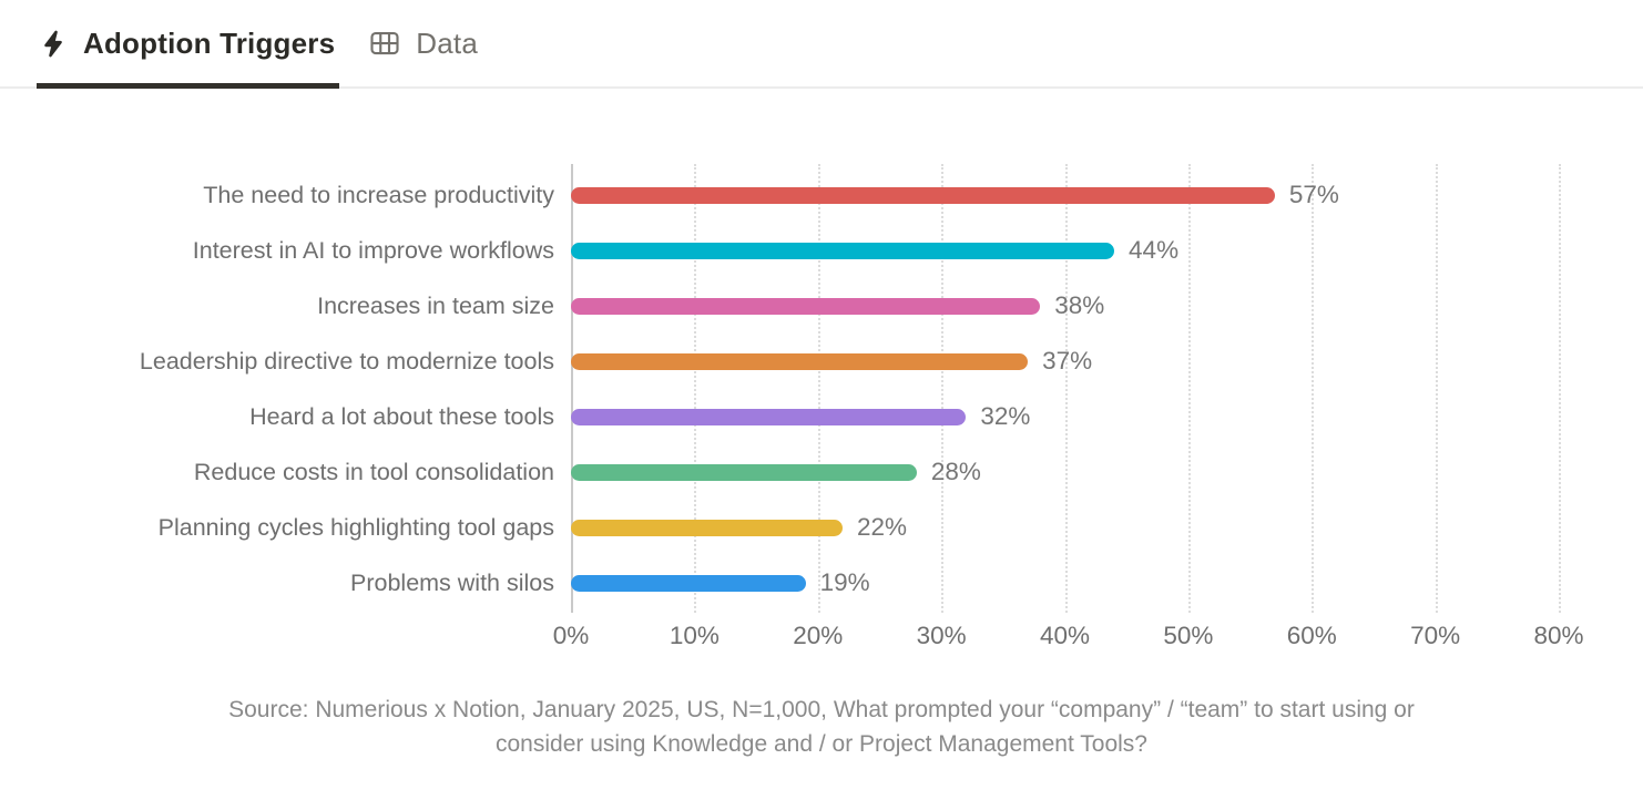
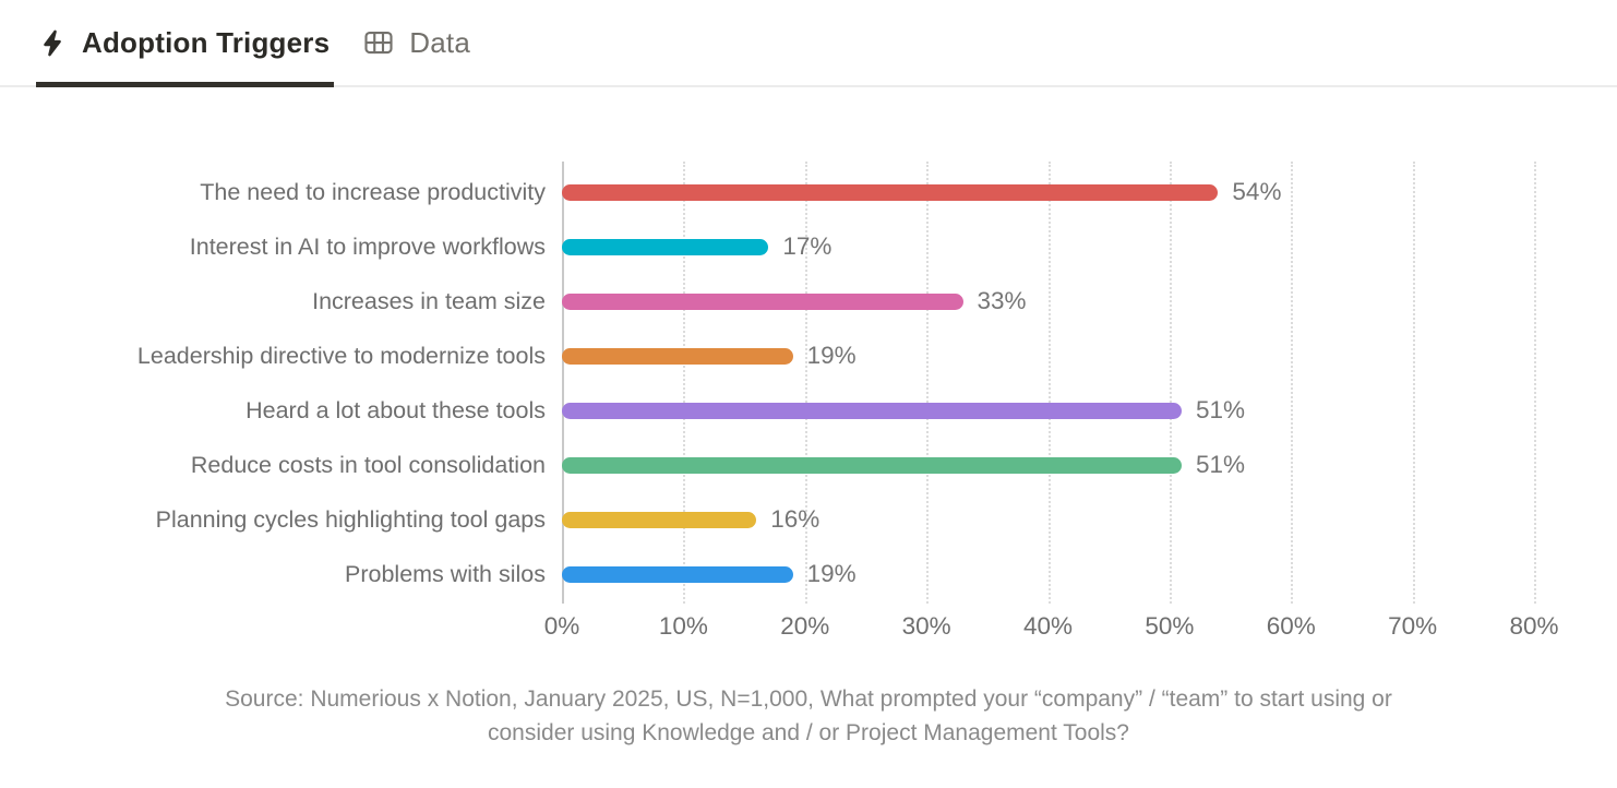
The need to increase productivity: 57% -> 54%
Interest in AI to improve workflows: 44% -> 17%
Increases in team size: 38% -> 33%
Leadership directive to modernize tools: 37% -> 19%
Heard a lot about these tools: 32% -> 51%
Reduce costs in tool consolidation: 28% -> 51%
Planning cycles highlighting tool gaps: 22% -> 16%
